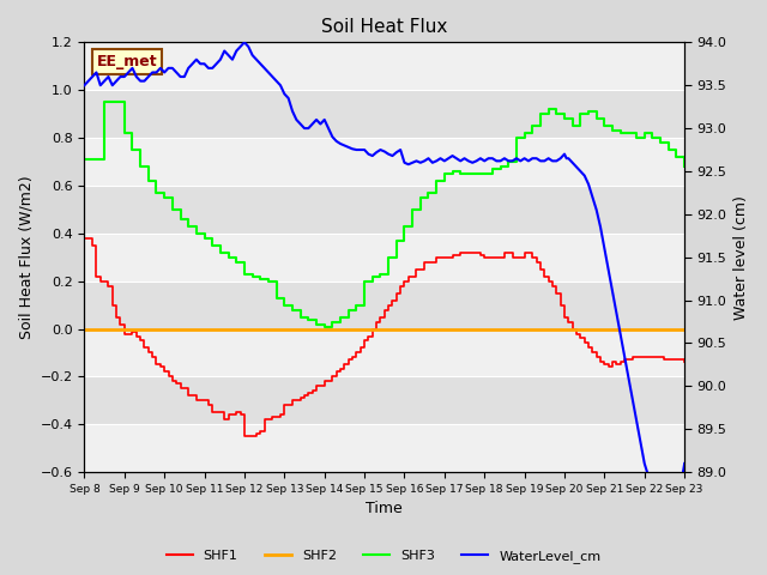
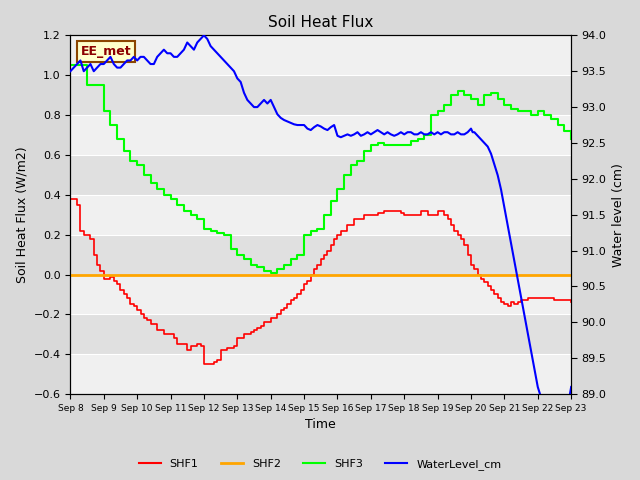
SHF3/Sep 8: 0.71 -> 1.05
